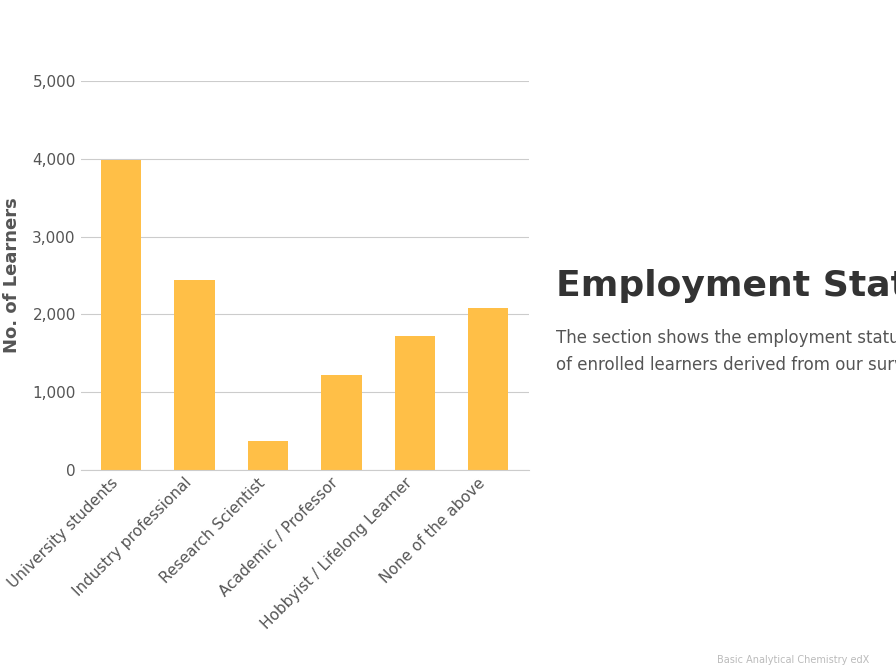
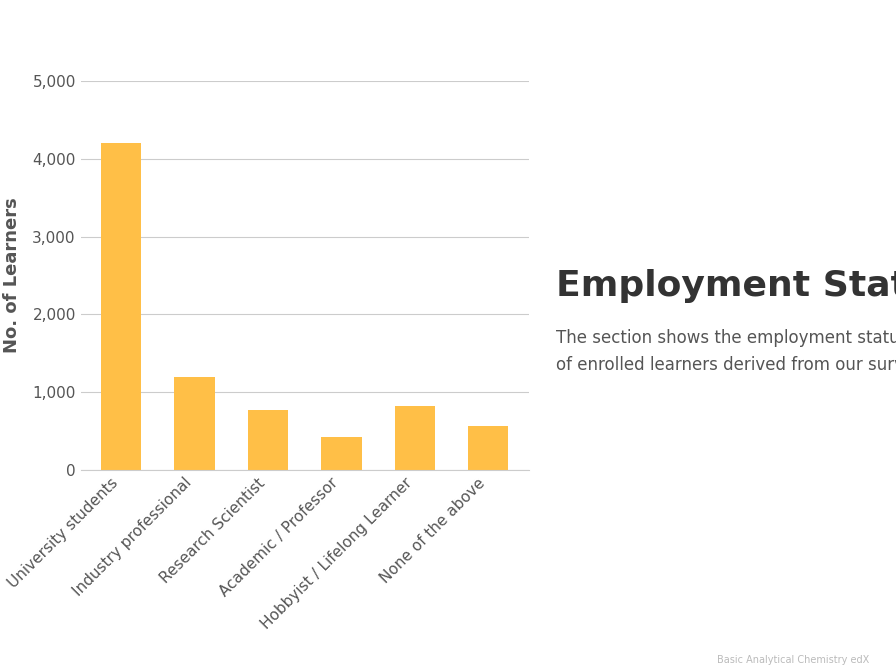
University students: 3,980 -> 4,200
Industry professional: 2,440 -> 1,200
Research Scientist: 380 -> 780
Academic / Professor: 1,220 -> 420
Hobbyist / Lifelong Learner: 1,720 -> 820
None of the above: 2,080 -> 580
